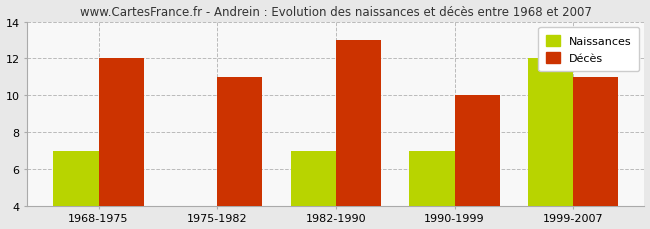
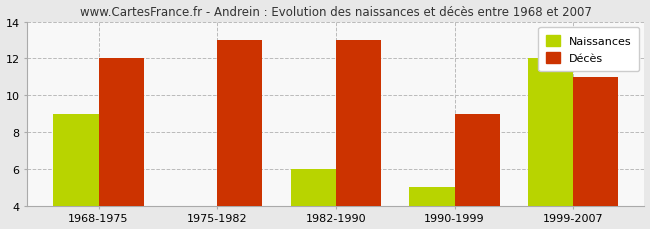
Naissances/1968-1975: 7.0 -> 9.0
Décès/1975-1982: 11 -> 13
Naissances/1982-1990: 7.0 -> 6.0
Naissances/1990-1999: 7.0 -> 5.0
Décès/1990-1999: 10 -> 9
